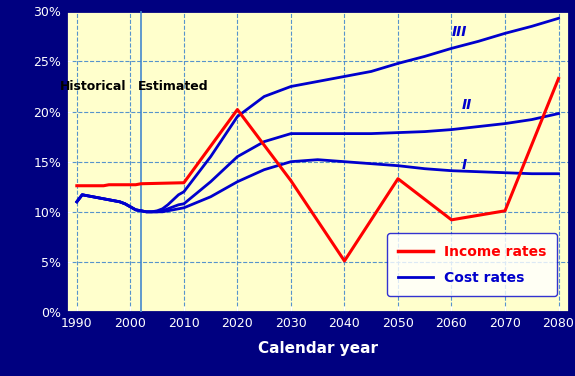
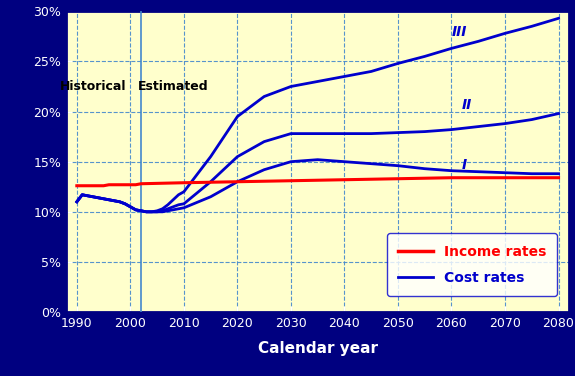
Income rates/2020: 20.2% -> 13.0%
Income rates/2040: 5.1% -> 13.2%
Income rates/2060: 9.2% -> 13.4%
Income rates/2070: 10.1% -> 13.4%
Income rates/2080: 23.3% -> 13.4%
